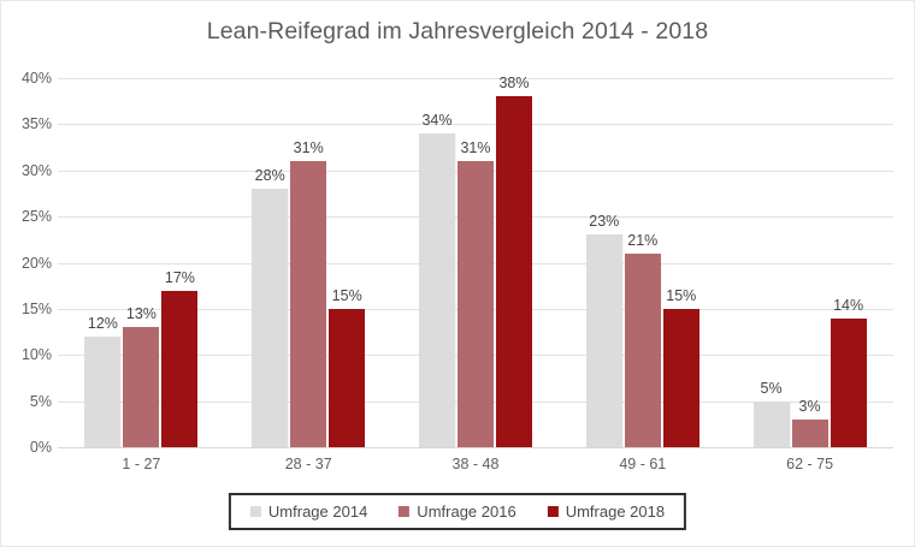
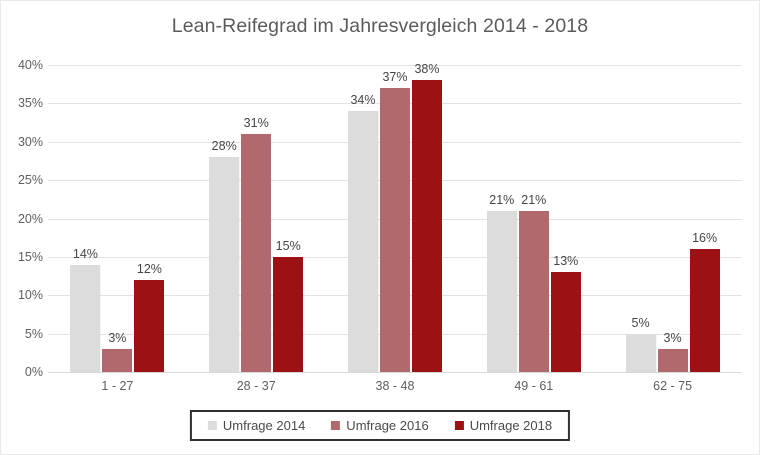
Umfrage 2014/1 - 27: 12% -> 14%
Umfrage 2016/1 - 27: 13% -> 3%
Umfrage 2018/1 - 27: 17% -> 12%
Umfrage 2016/38 - 48: 31% -> 37%
Umfrage 2014/49 - 61: 23% -> 21%
Umfrage 2018/49 - 61: 15% -> 13%
Umfrage 2018/62 - 75: 14% -> 16%
